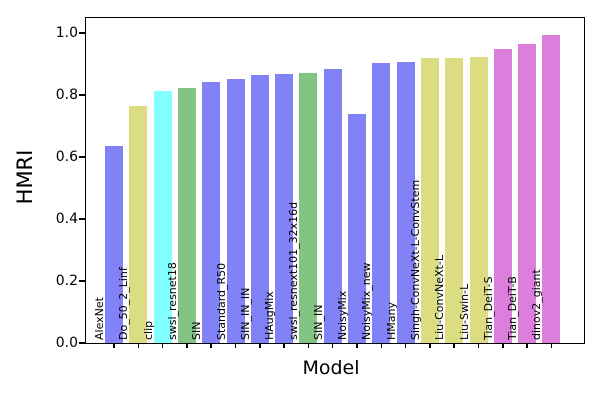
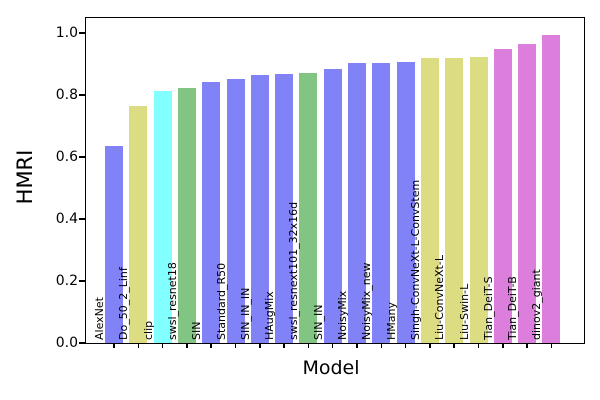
NoisyMix: 0.74 -> 0.90
